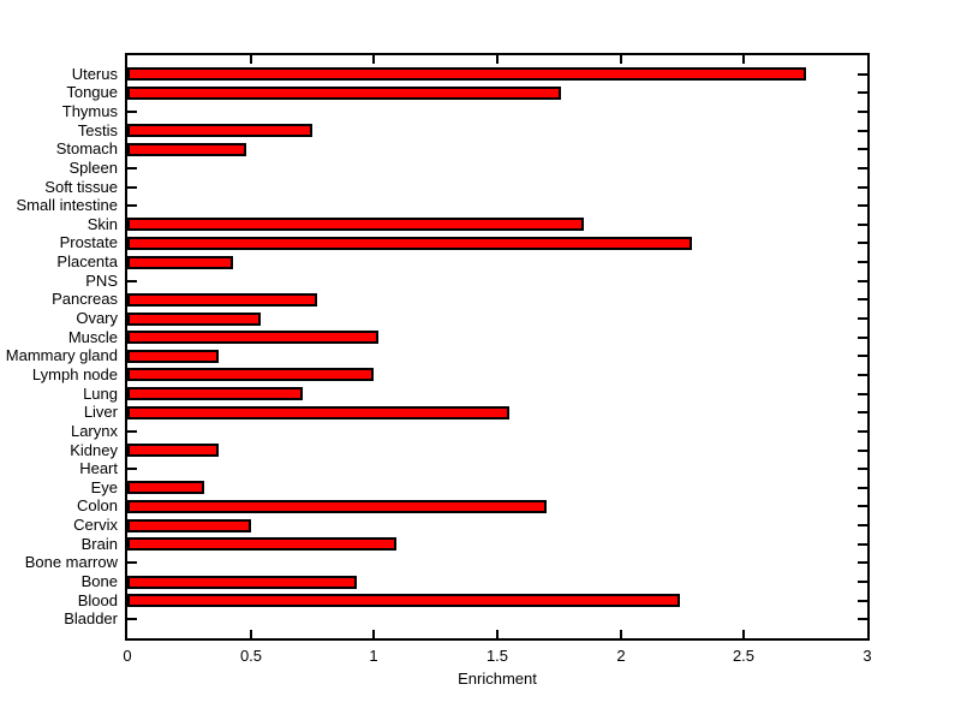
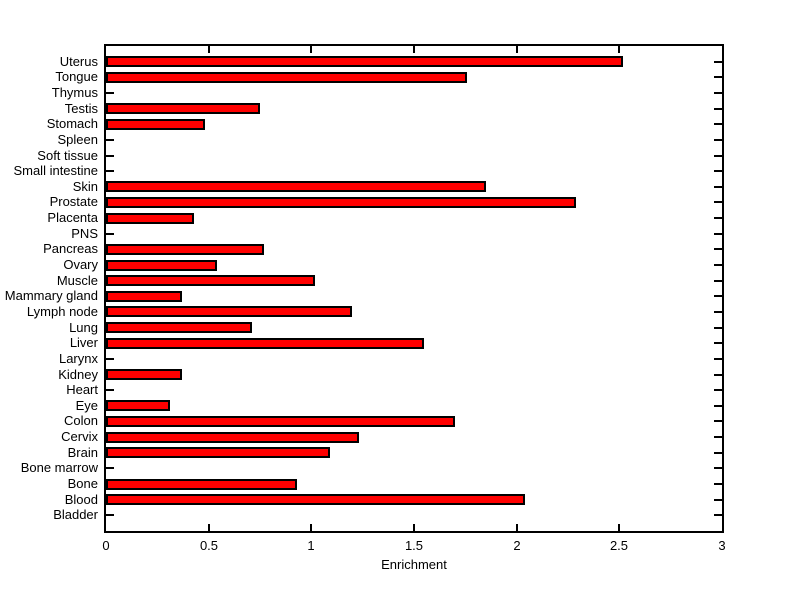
Uterus: 2.75 -> 2.52
Lymph node: 1.00 -> 1.20
Cervix: 0.50 -> 1.23
Blood: 2.24 -> 2.04
